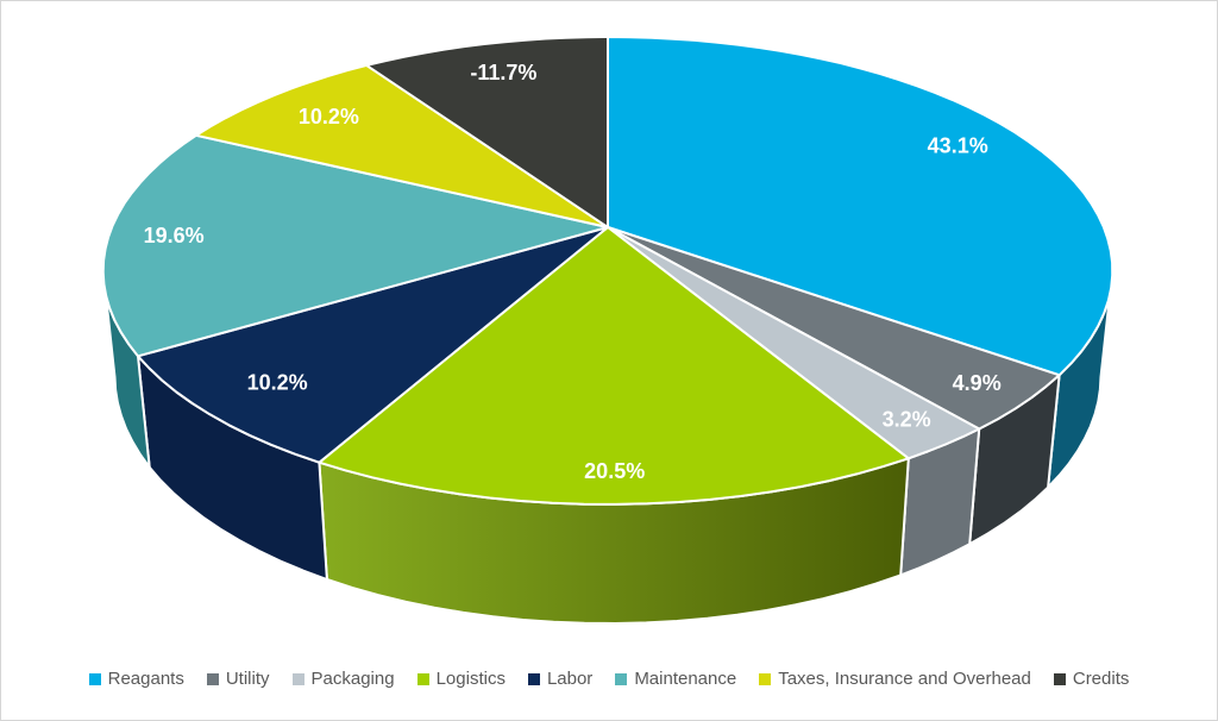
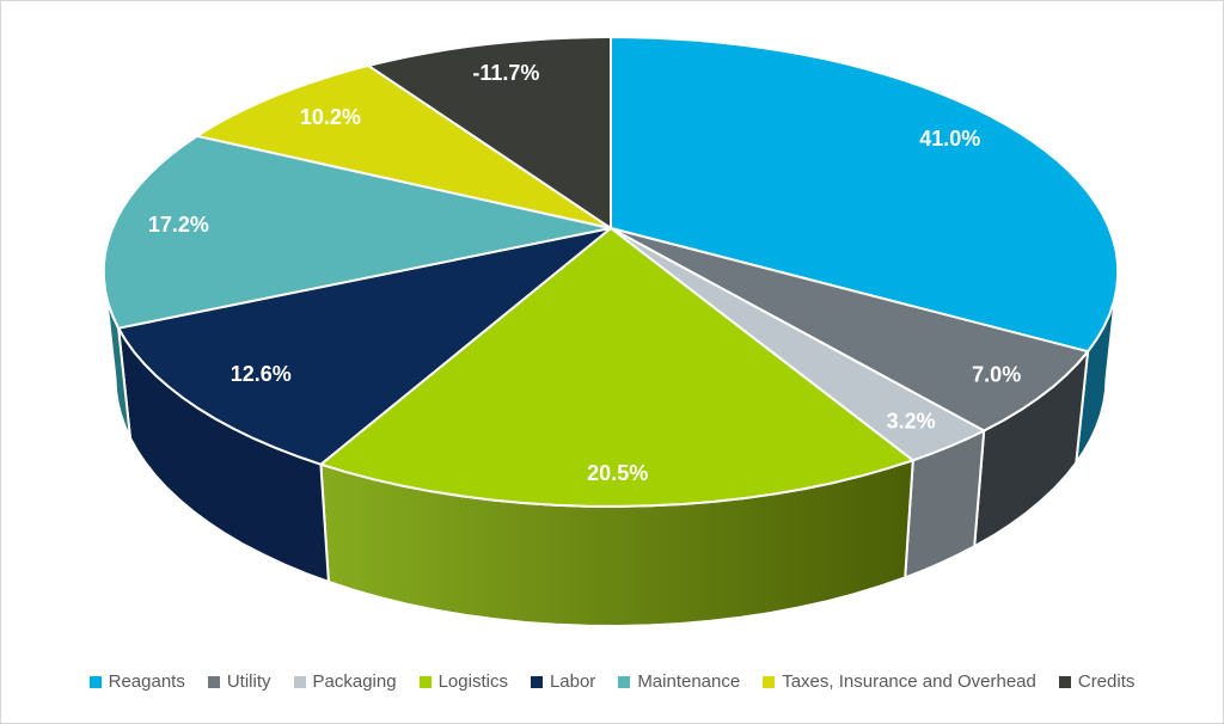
Reagants: 43.1% -> 41.0%
Utility: 4.9% -> 7.0%
Labor: 10.2% -> 12.6%
Maintenance: 19.6% -> 17.2%
